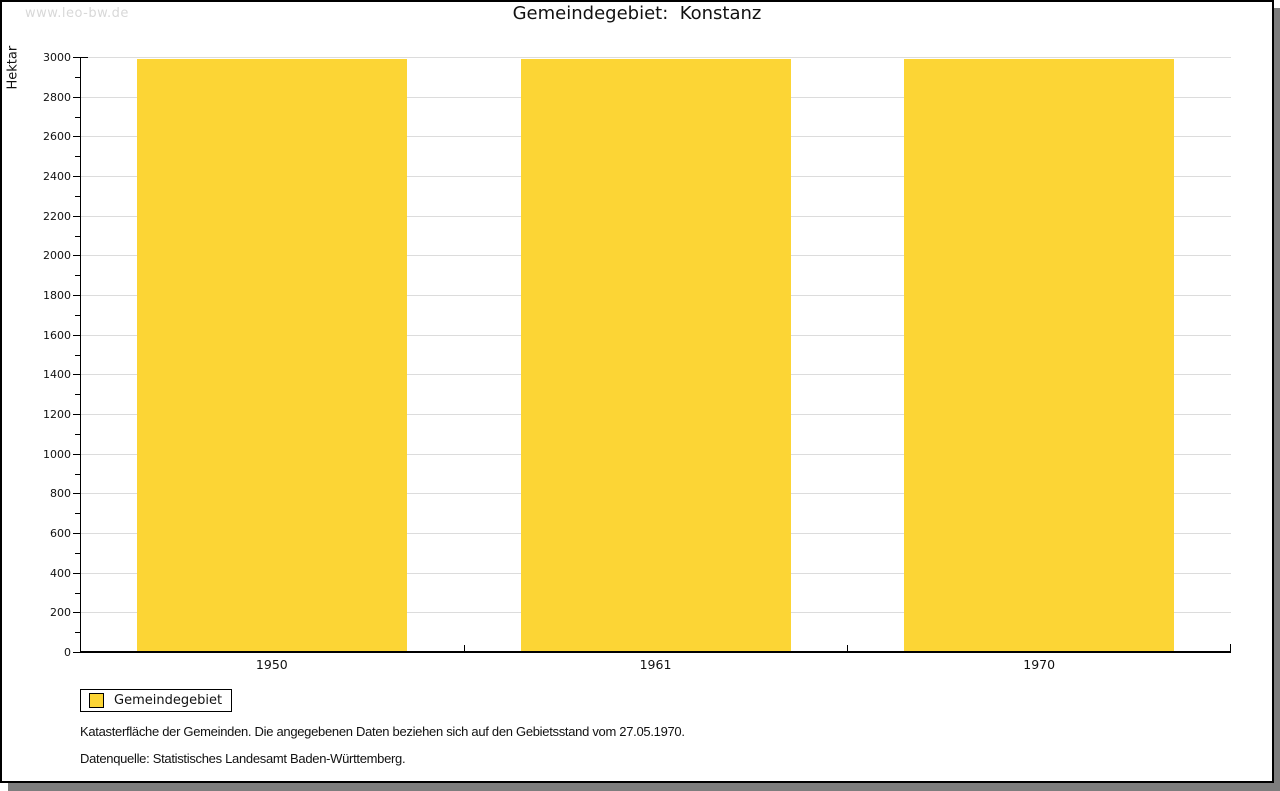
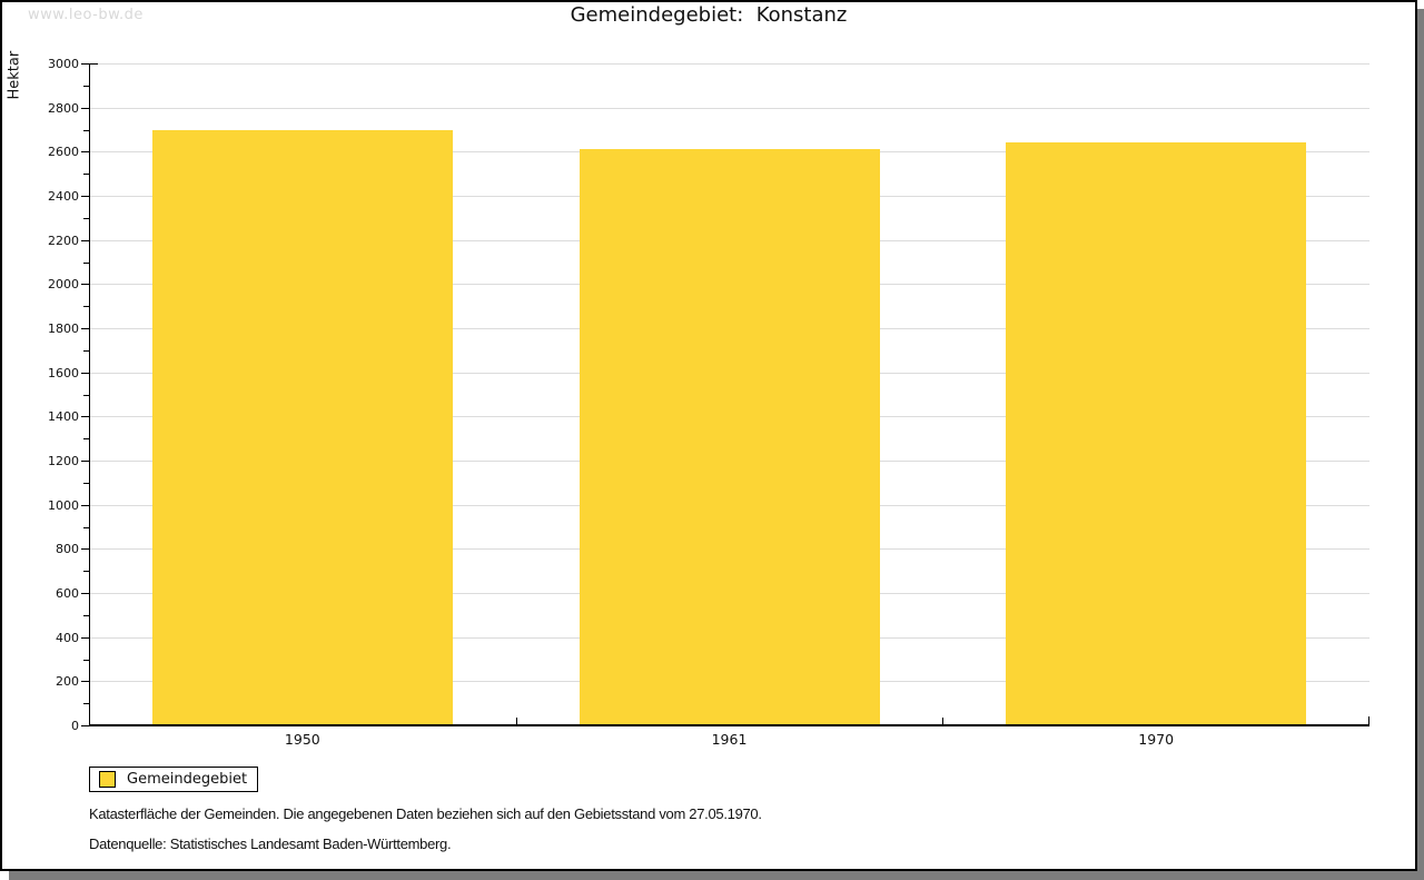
1950: 2990 -> 2700
1961: 2990 -> 2610
1970: 2990 -> 2640
